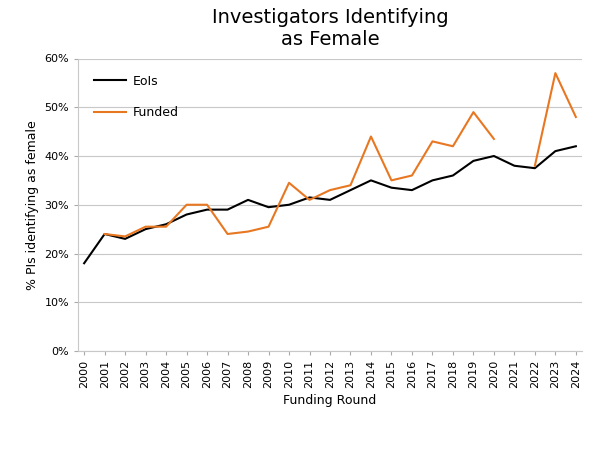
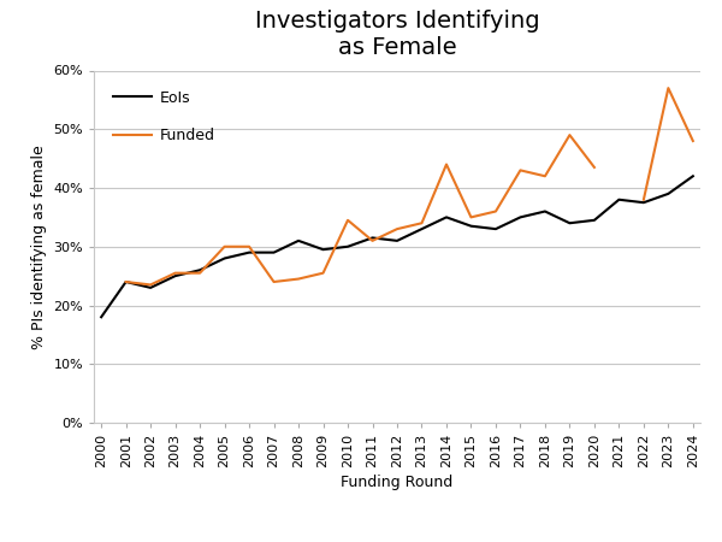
EoIs/2019: 39.0% -> 34.0%
EoIs/2020: 40.0% -> 34.5%
EoIs/2023: 41.0% -> 39.0%
